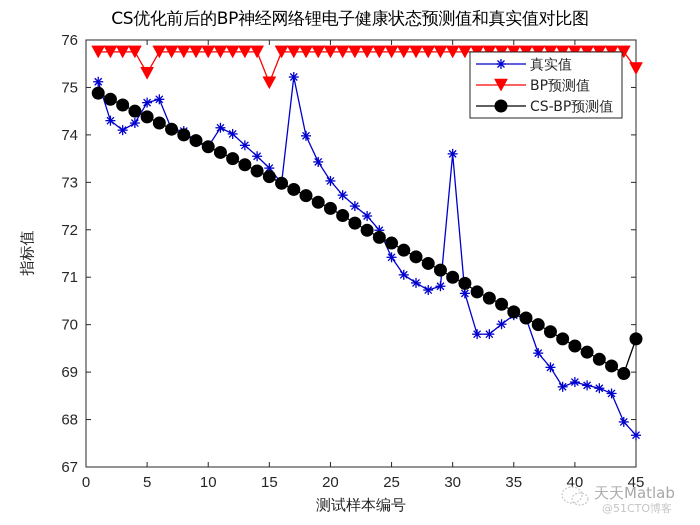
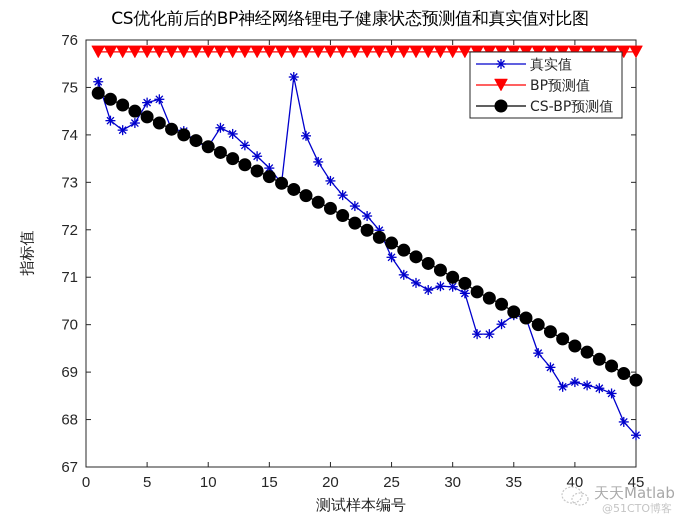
BP预测值/5: 75.3 -> 75.8
BP预测值/15: 75.1 -> 75.8
真实值/30: 73.6 -> 70.8
BP预测值/45: 75.4 -> 75.8
CS-BP预测值/45: 69.7 -> 68.8
